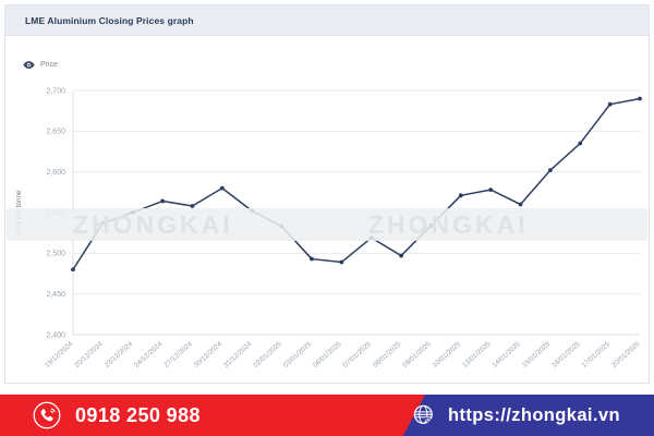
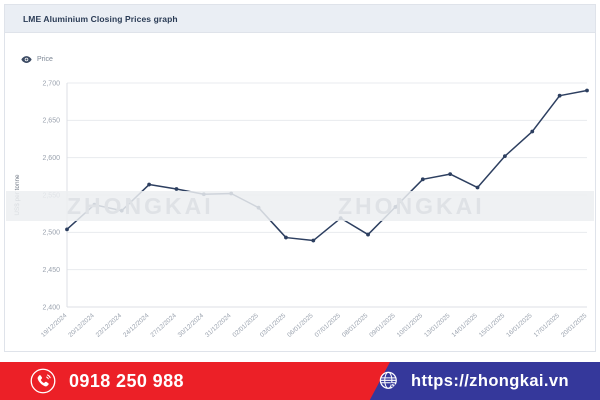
19/12/2024: 2480 -> 2500
23/12/2024: 2550 -> 2530
30/12/2024: 2580 -> 2550
